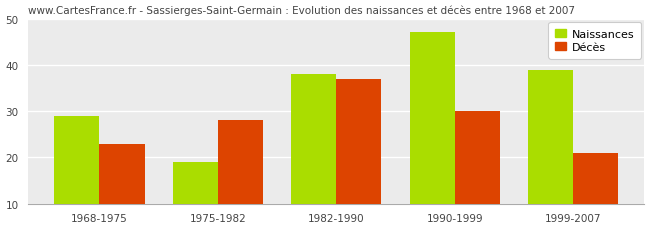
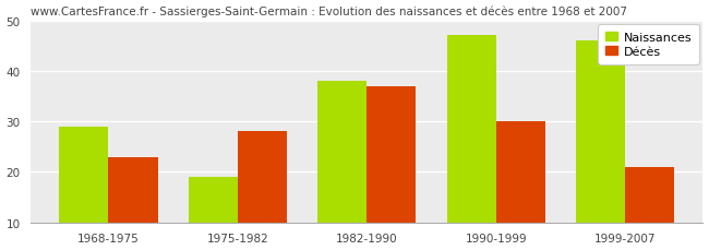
Naissances/1999-2007: 39 -> 46
